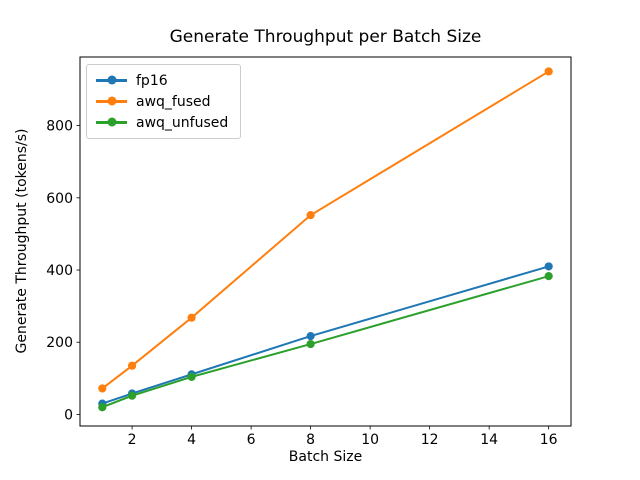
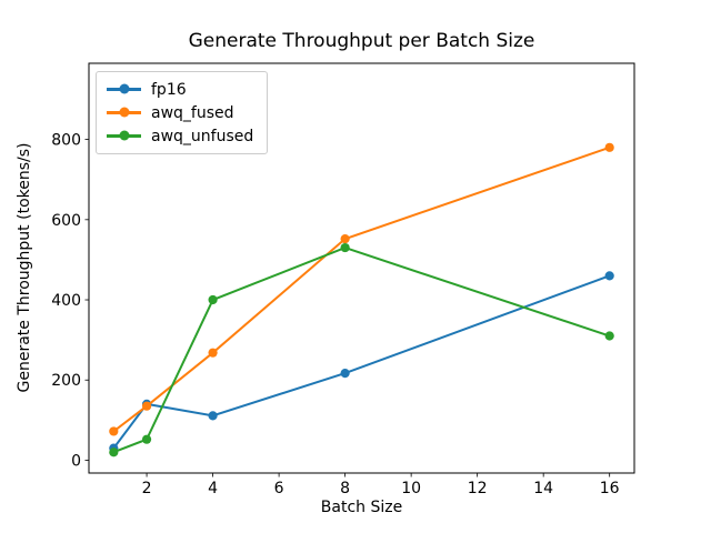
fp16/2: 60 -> 140
awq_unfused/4: 100 -> 400
awq_unfused/8: 200 -> 530
fp16/16: 410 -> 460
awq_fused/16: 950 -> 780
awq_unfused/16: 380 -> 310
